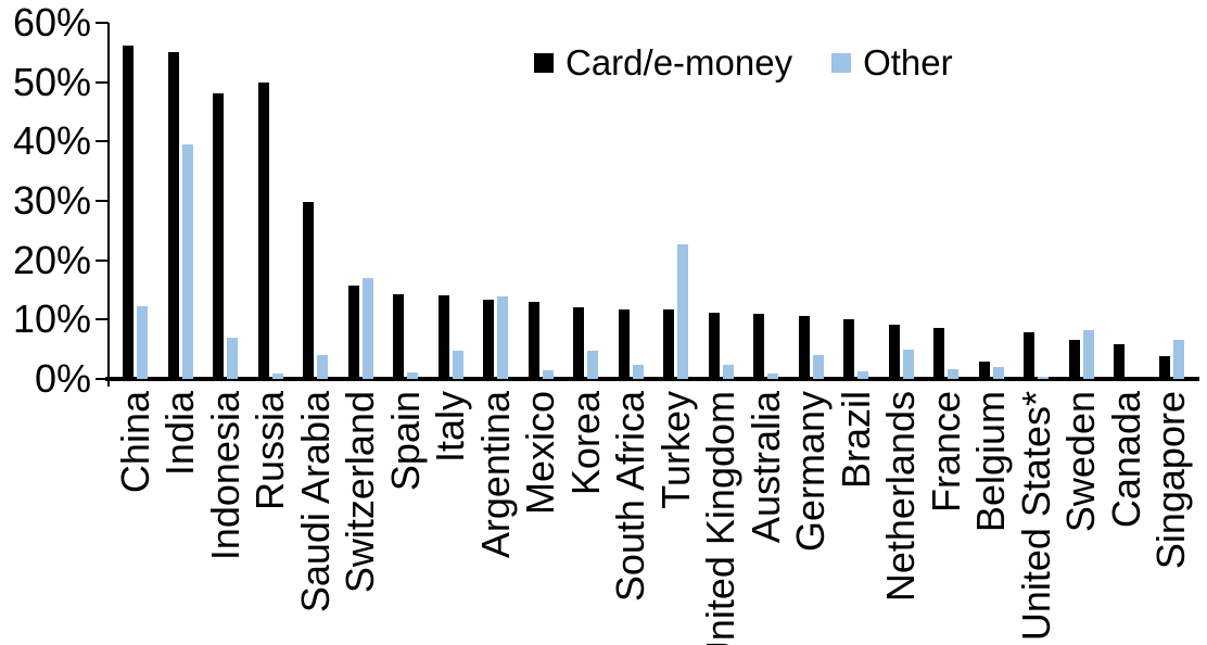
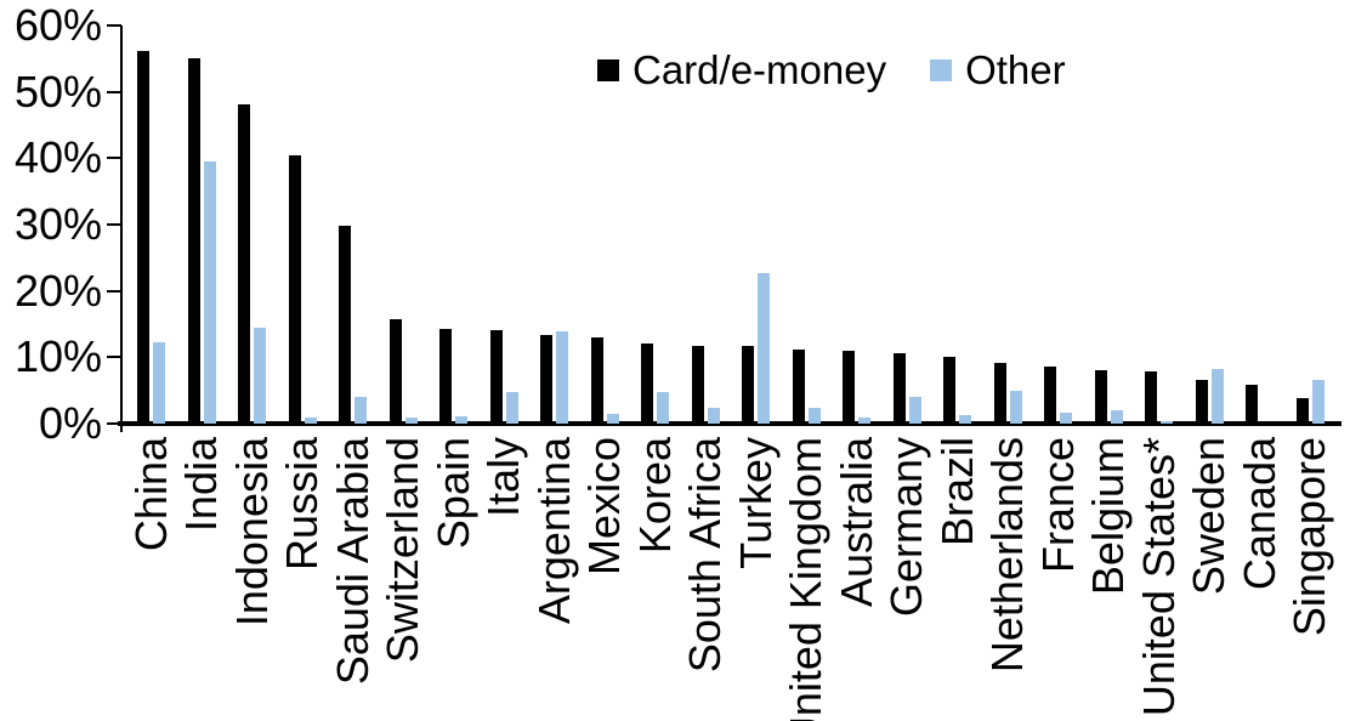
Other/Indonesia: 7% -> 14%
Card/e-money/Russia: 50% -> 40%
Other/Switzerland: 17% -> 1%
Card/e-money/Belgium: 3% -> 8%
